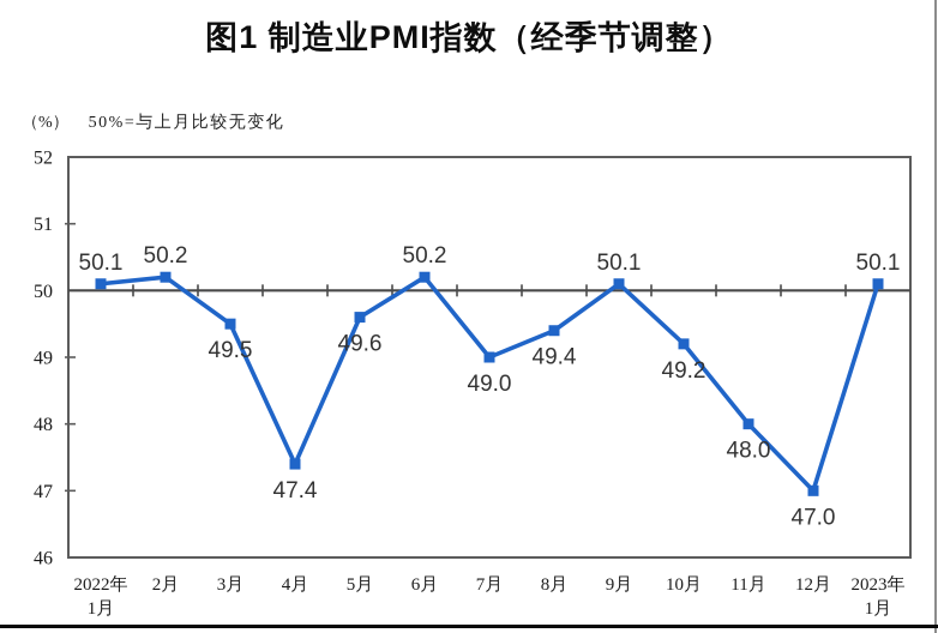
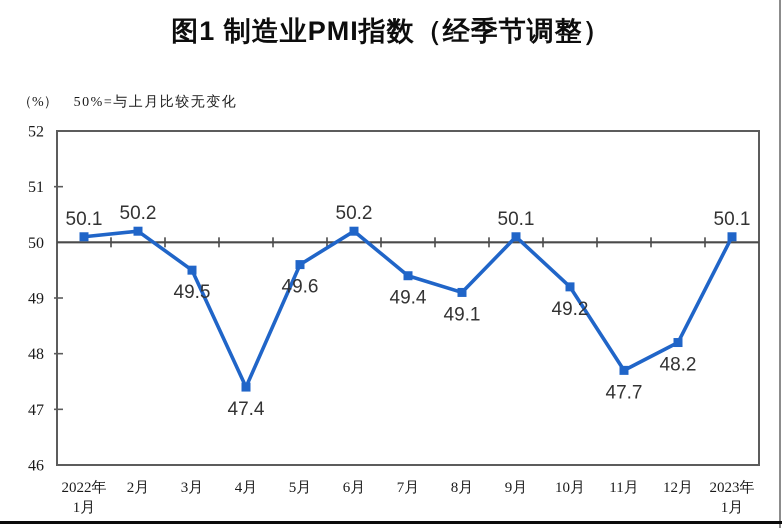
7月: 49.0 -> 49.4
8月: 49.4 -> 49.1
11月: 48.0 -> 47.7
12月: 47.0 -> 48.2
